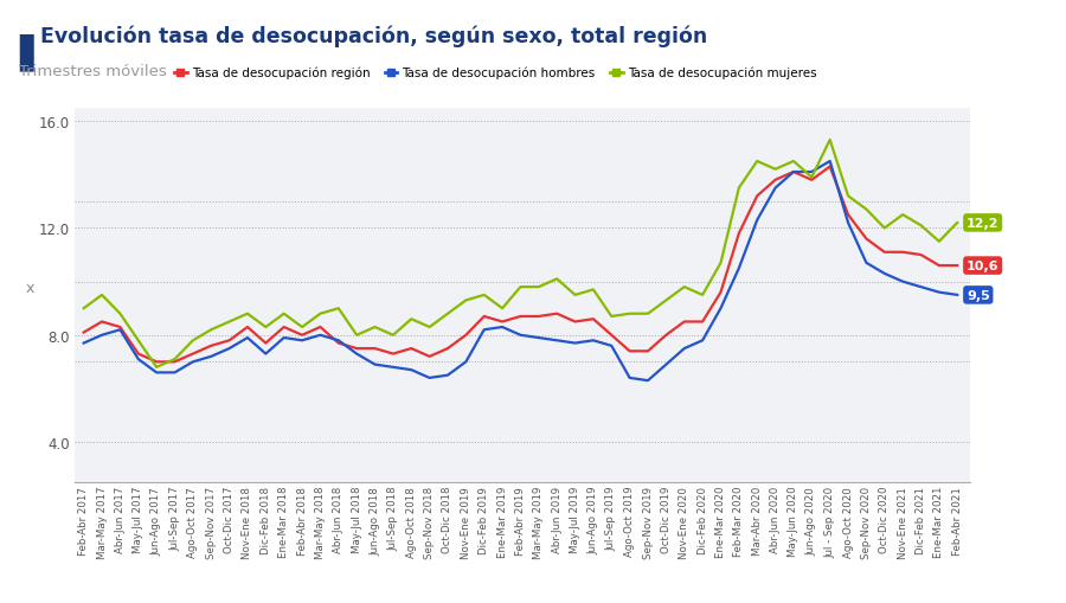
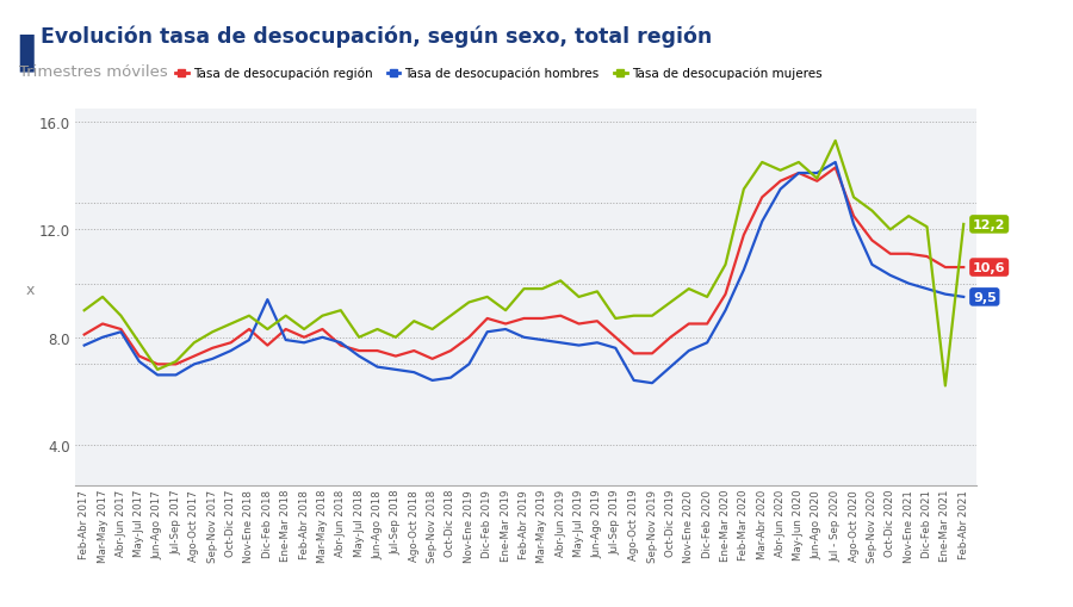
Tasa de desocupación hombres/Dic-Feb 2018: 7.3 -> 9.4
Tasa de desocupación mujeres/Ene-Mar 2021: 11.5 -> 6.2
